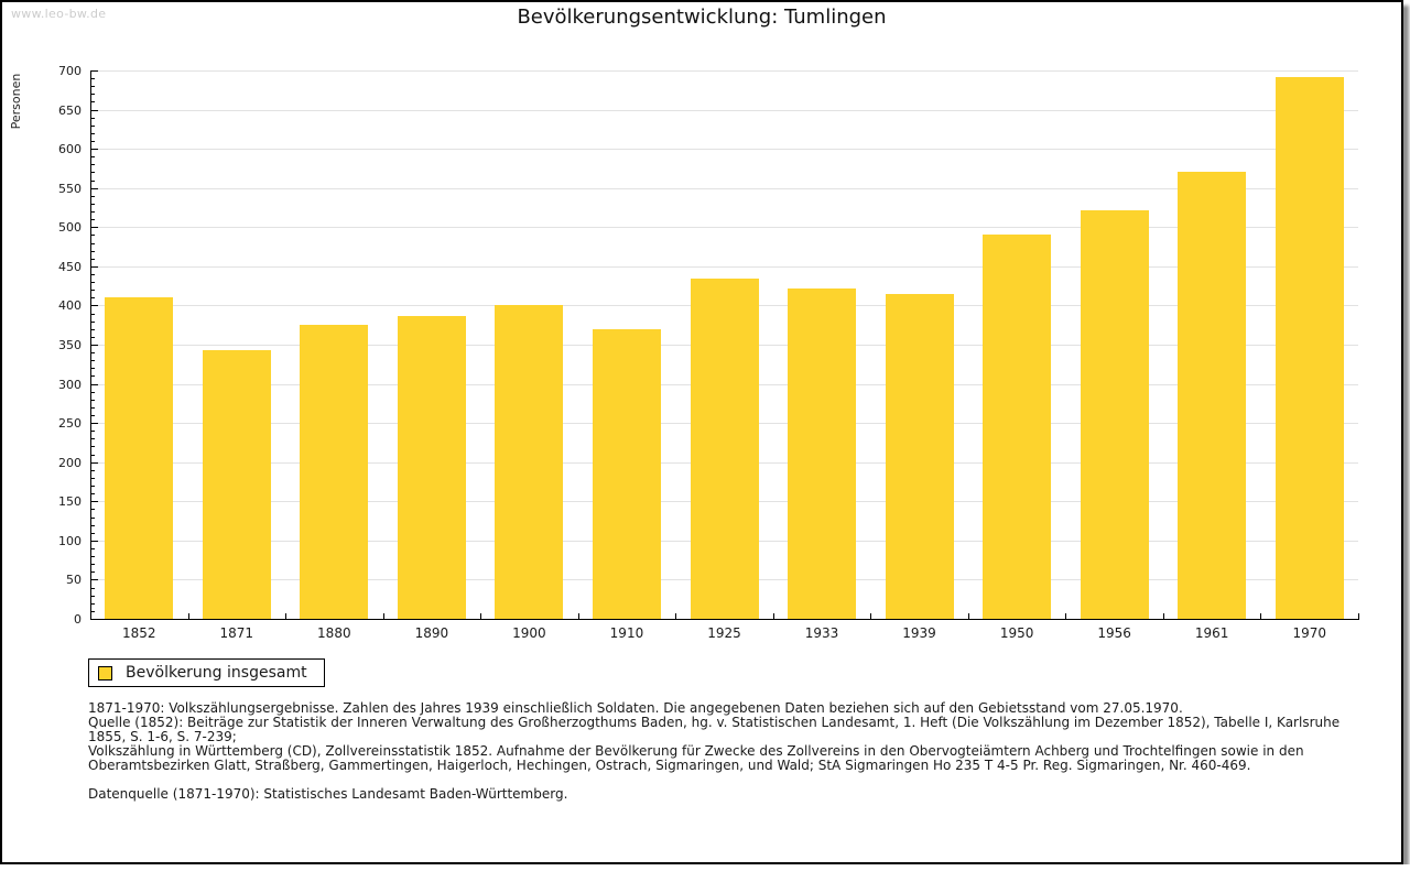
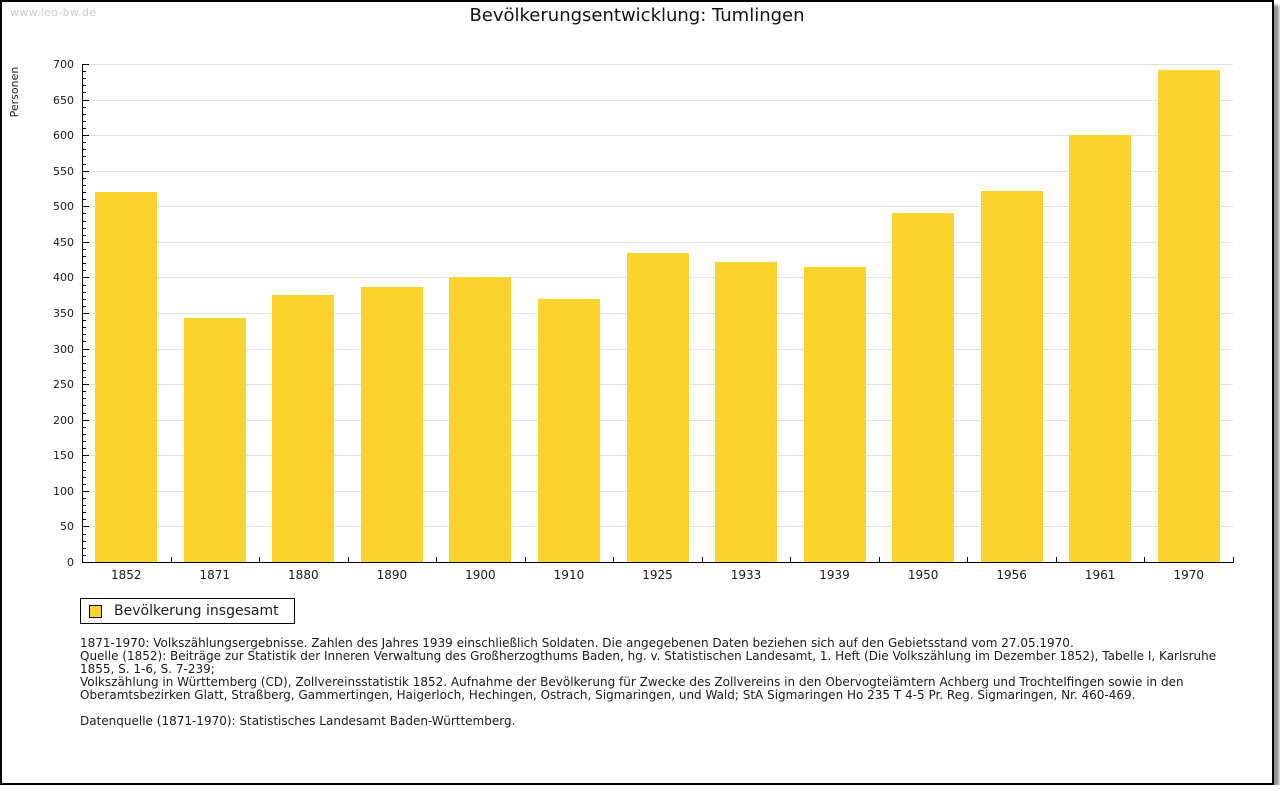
1852: 410 -> 520
1961: 570 -> 600
